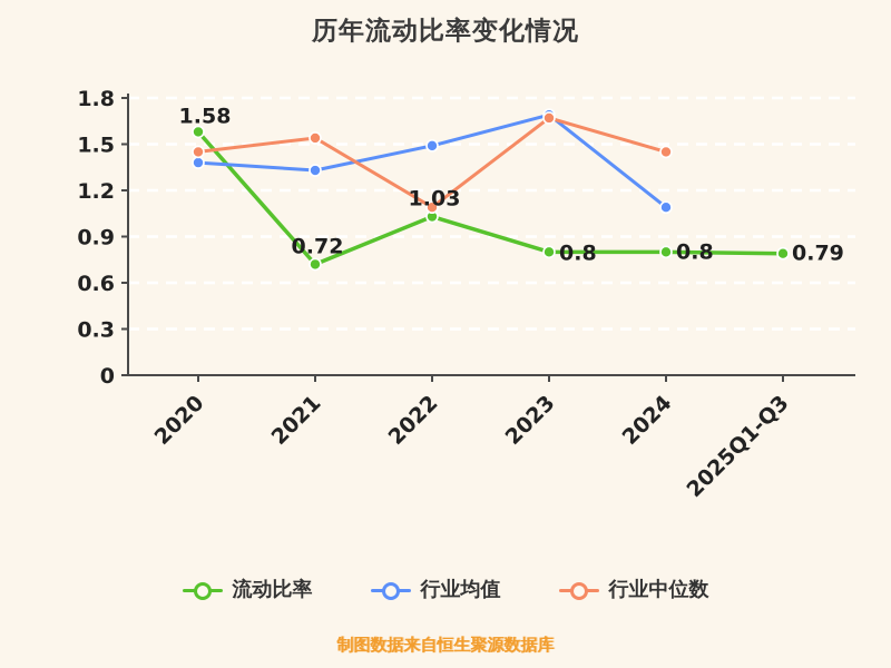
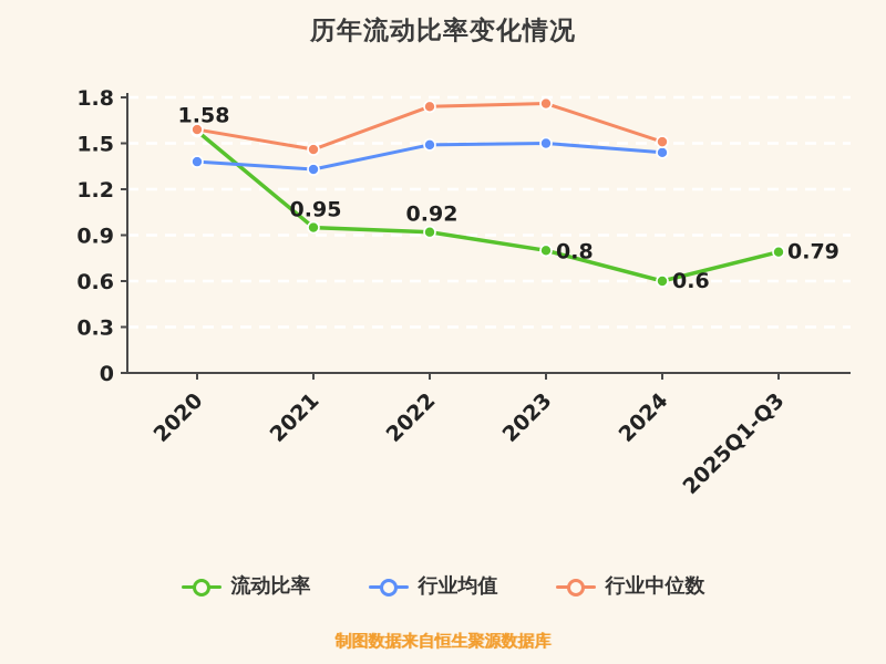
行业中位数/2020: 1.45 -> 1.59
流动比率/2021: 0.72 -> 0.95
行业中位数/2021: 1.54 -> 1.46
流动比率/2022: 1.03 -> 0.92
行业中位数/2022: 1.09 -> 1.74
行业均值/2023: 1.69 -> 1.50
行业中位数/2023: 1.67 -> 1.76
流动比率/2024: 0.8 -> 0.6
行业均值/2024: 1.09 -> 1.44
行业中位数/2024: 1.45 -> 1.51
